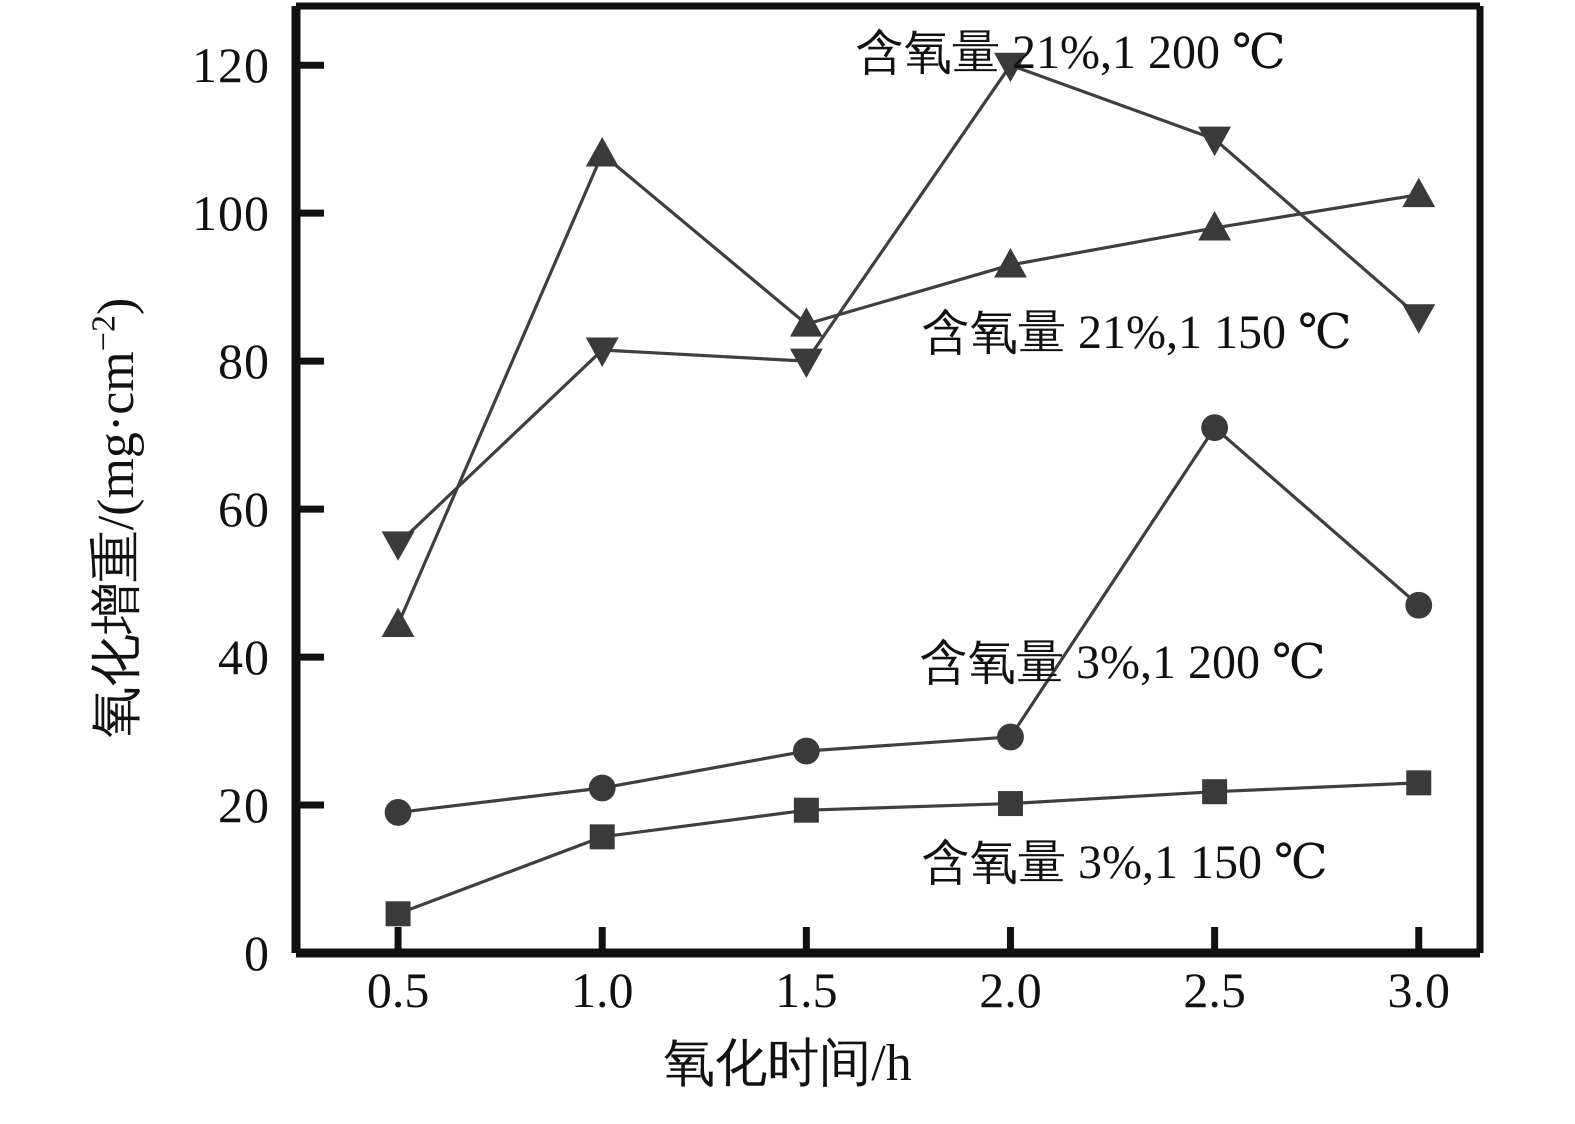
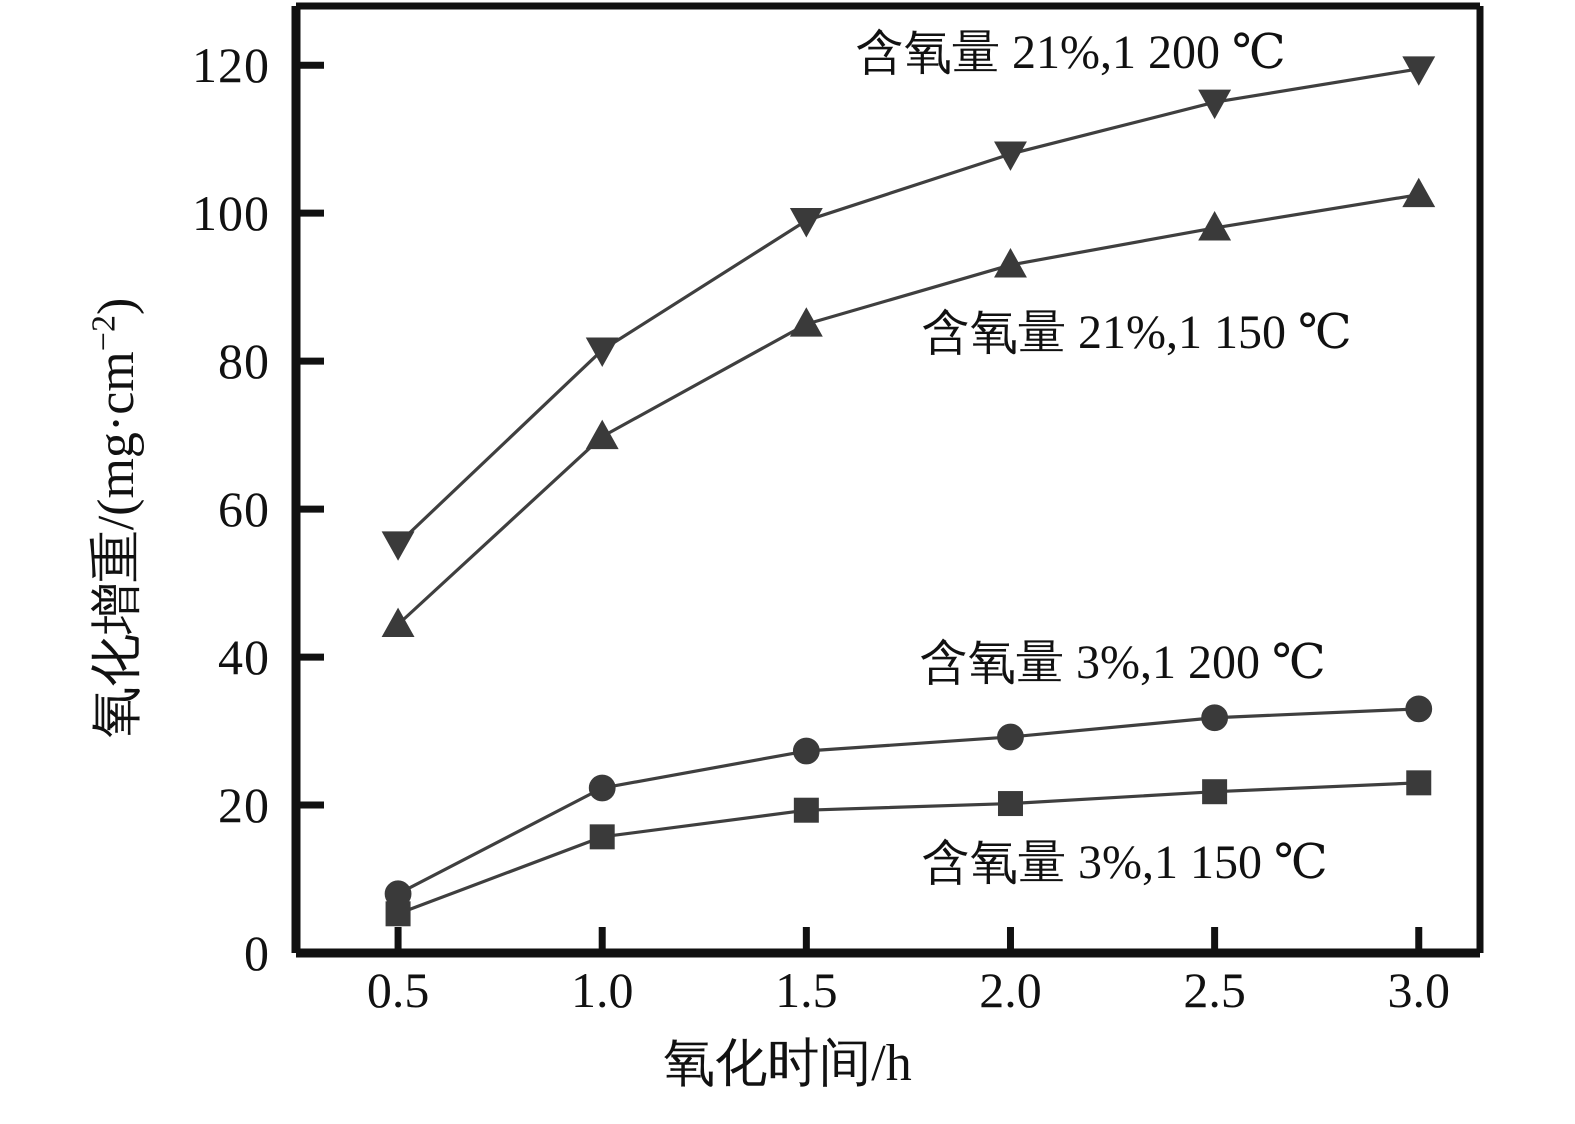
含氧量 3%,1 200 ℃/0.5: 19 -> 8
含氧量 21%,1 150 ℃/1.0: 108 -> 70
含氧量 21%,1 200 ℃/1.5: 80 -> 99
含氧量 21%,1 200 ℃/2.0: 120 -> 108
含氧量 21%,1 200 ℃/2.5: 110 -> 115
含氧量 3%,1 200 ℃/2.5: 71 -> 32
含氧量 21%,1 200 ℃/3.0: 86 -> 120
含氧量 3%,1 200 ℃/3.0: 47 -> 33
